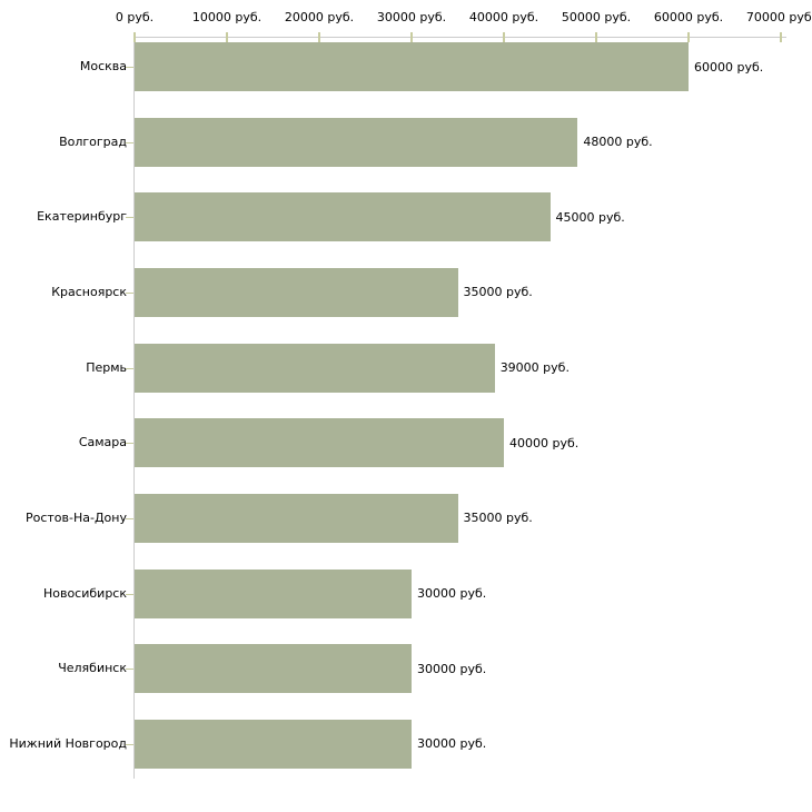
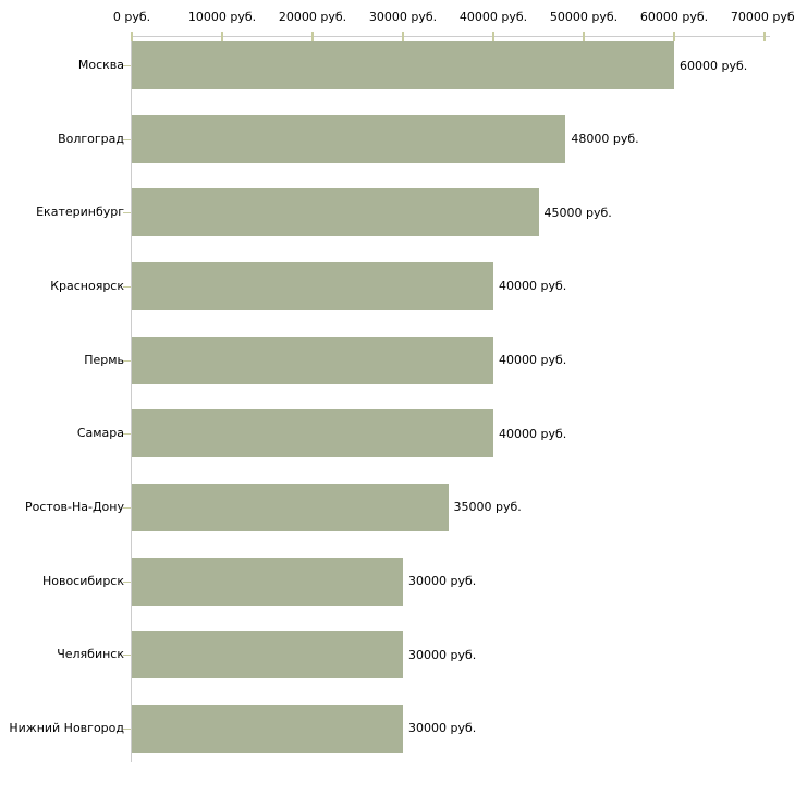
Красноярск: 35000 -> 40000
Пермь: 39000 -> 40000
